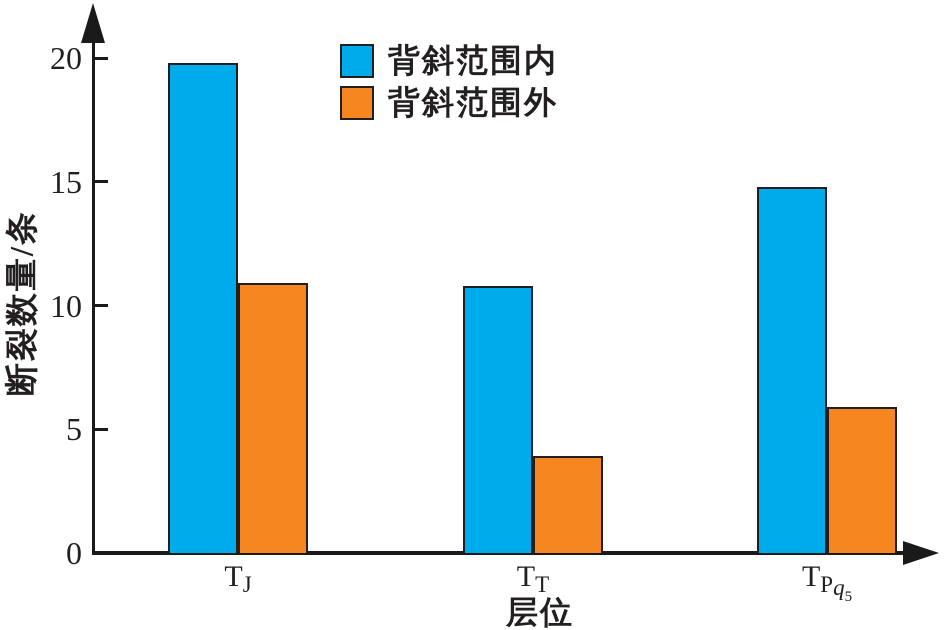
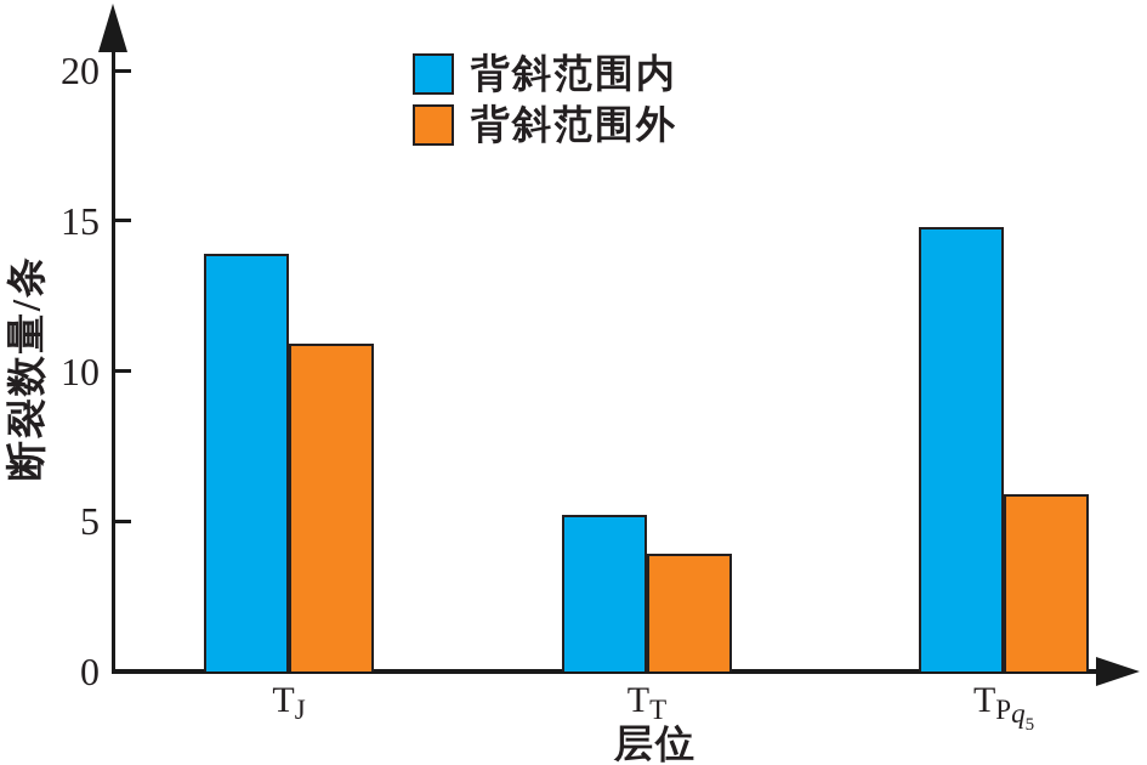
背斜范围内/TJ: 19.8 -> 13.9
背斜范围内/TT: 10.8 -> 5.2
